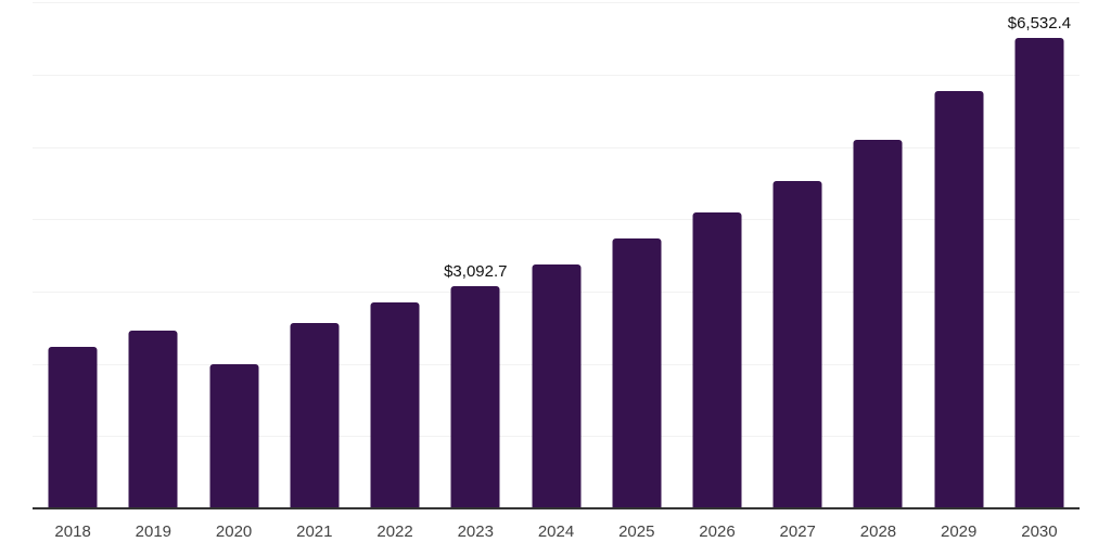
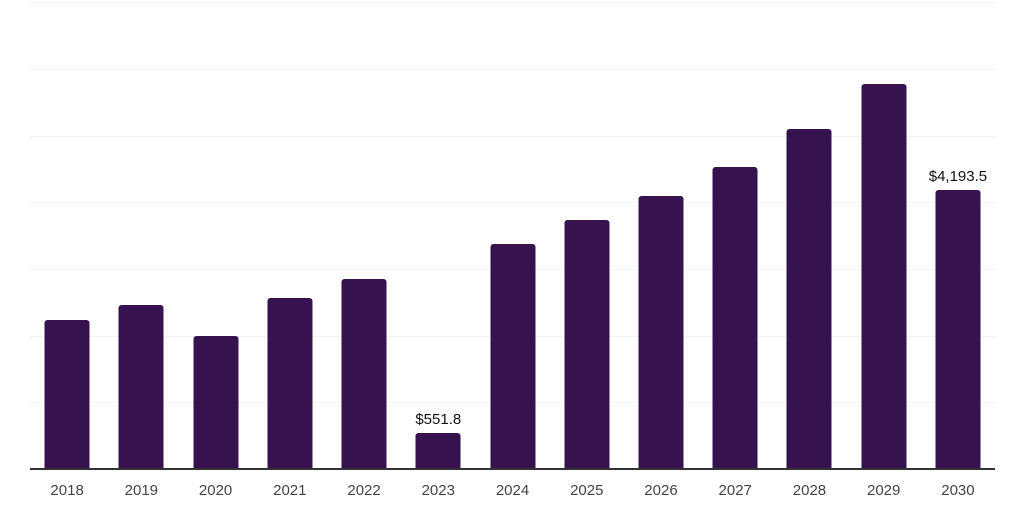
2023: $3,092.7 -> $551.8
2030: $6,532.4 -> $4,193.5
